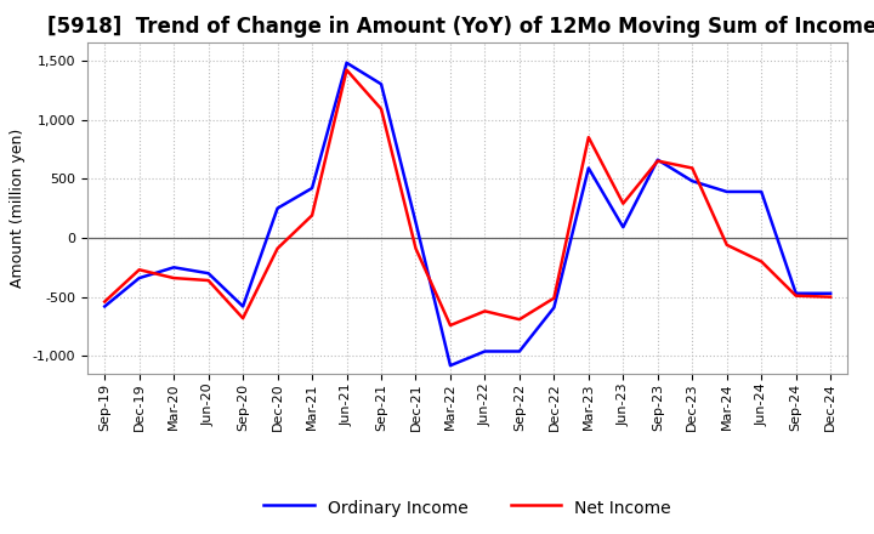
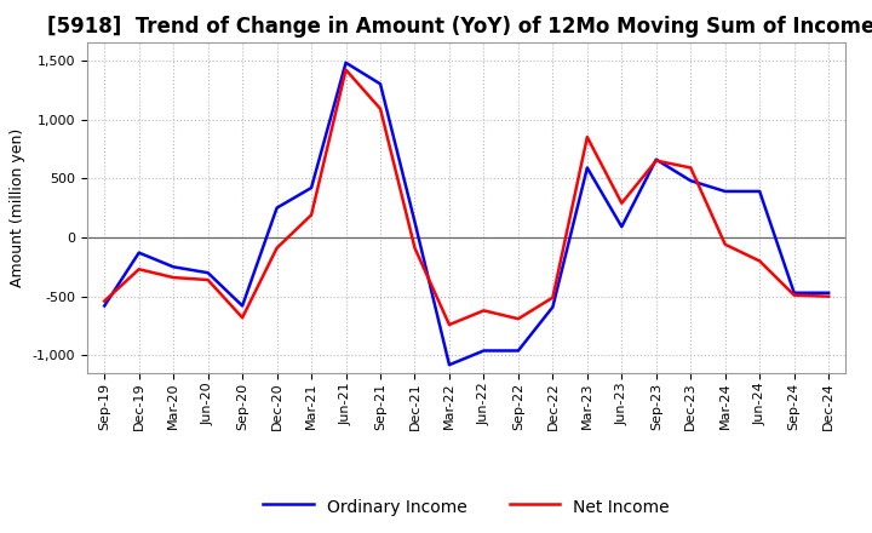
Ordinary Income/Dec-19: -340 -> -130
